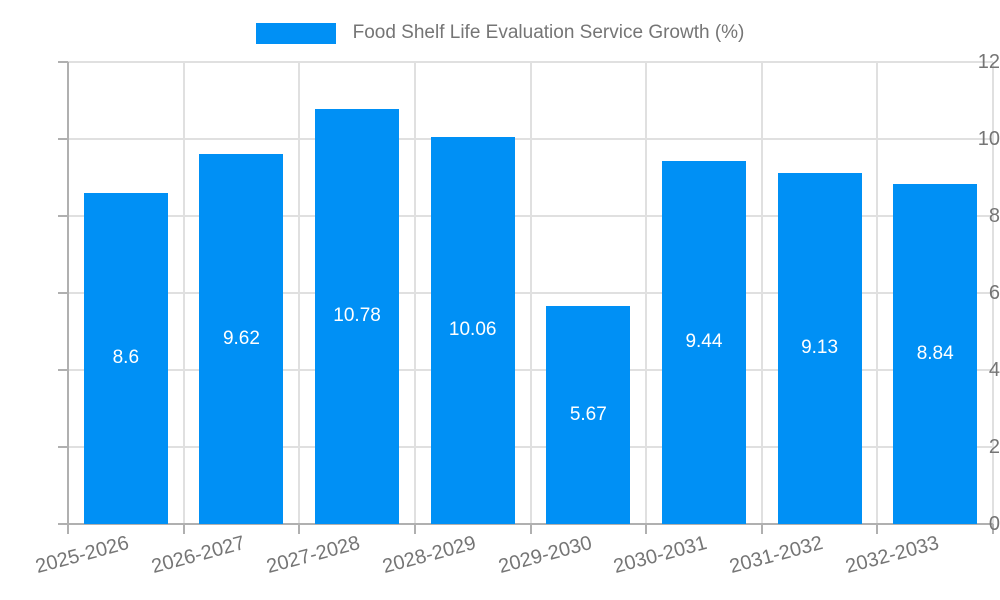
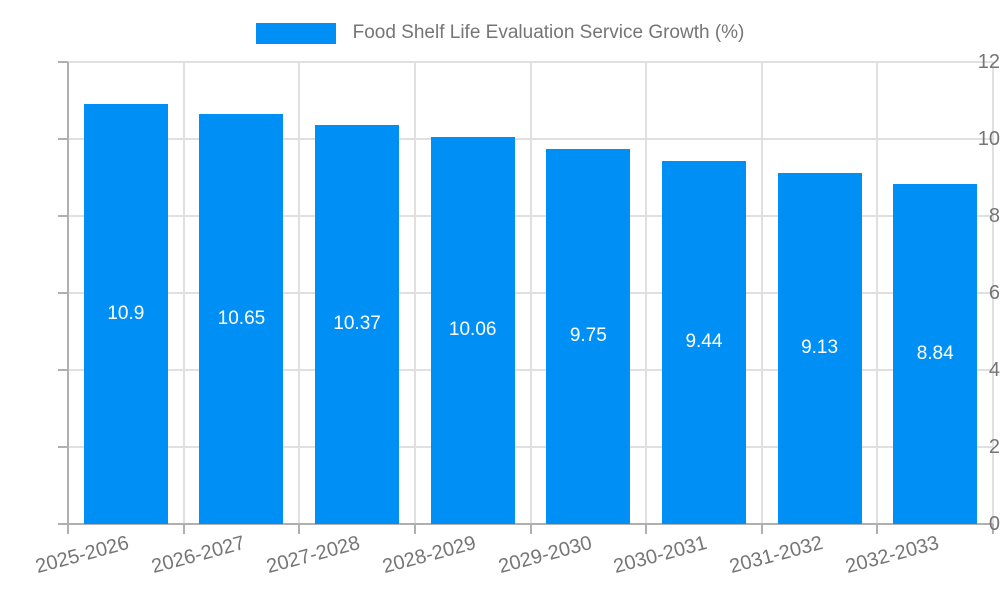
2025-2026: 8.6 -> 10.9
2026-2027: 9.62 -> 10.65
2027-2028: 10.78 -> 10.37
2029-2030: 5.67 -> 9.75
